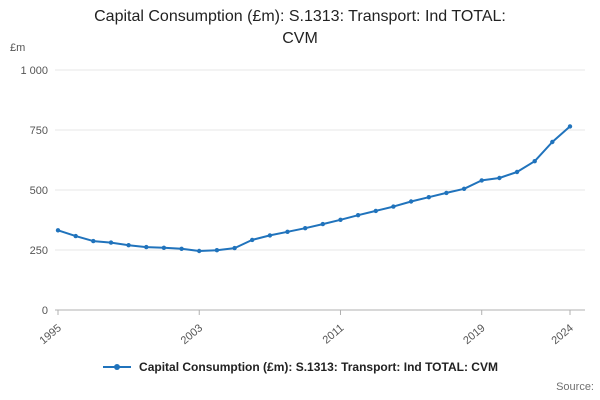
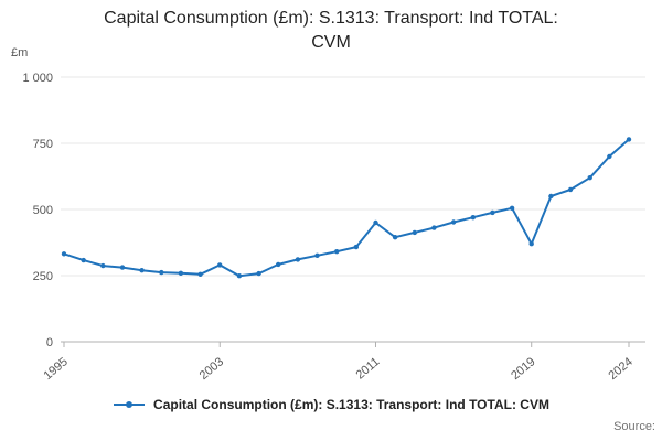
2003: 250 -> 290
2011: 380 -> 450
2019: 540 -> 370
